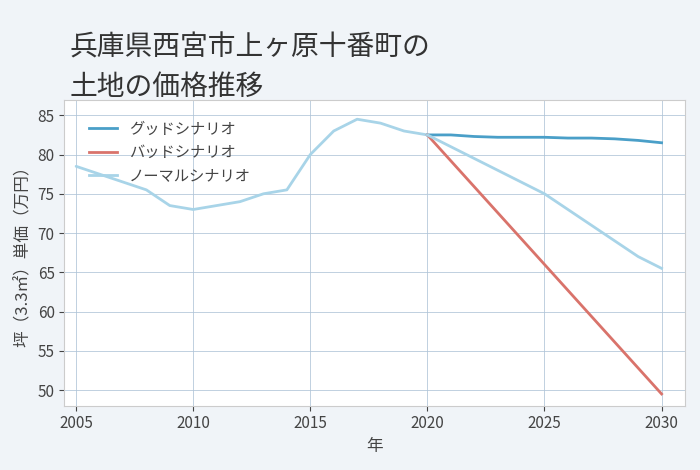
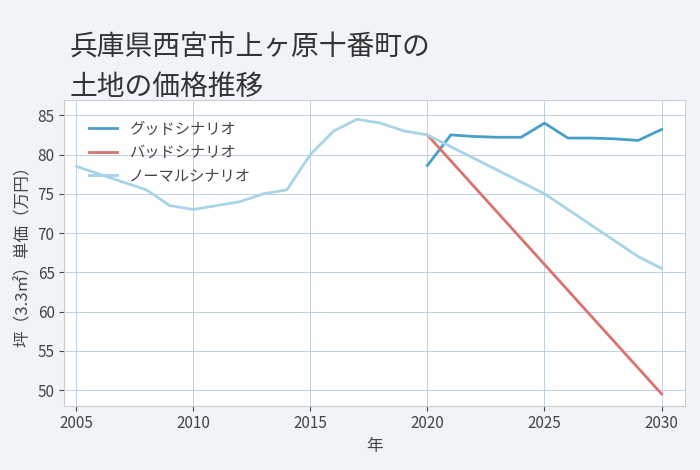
グッドシナリオ/2020: 82.5 -> 78.6
グッドシナリオ/2025: 82.2 -> 84.0
グッドシナリオ/2030: 81.5 -> 83.2
